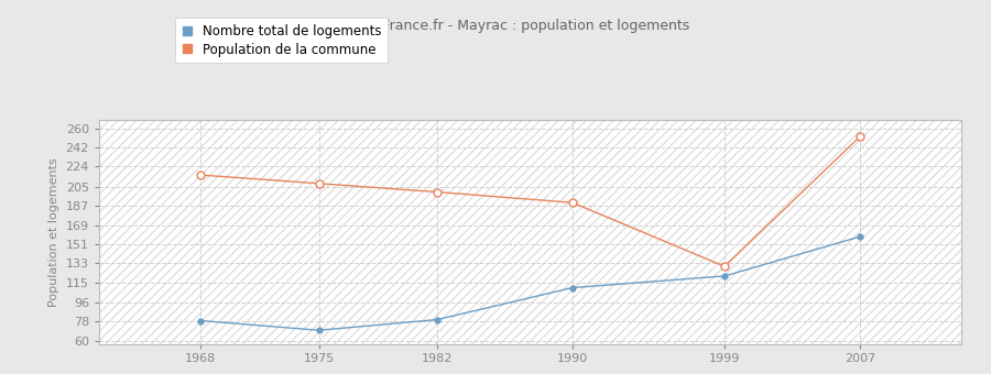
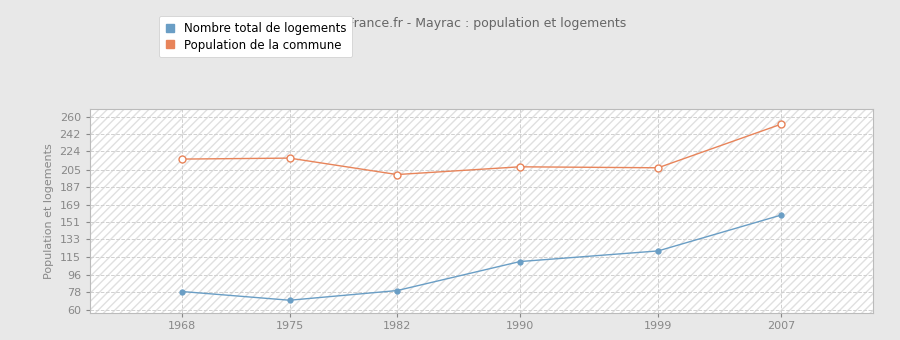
Population de la commune/1975: 208 -> 217
Population de la commune/1990: 190 -> 208
Population de la commune/1999: 130 -> 207
